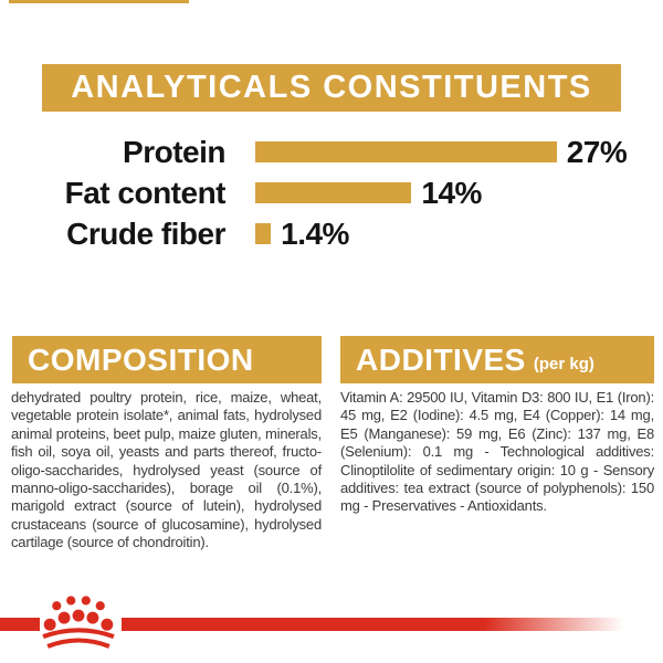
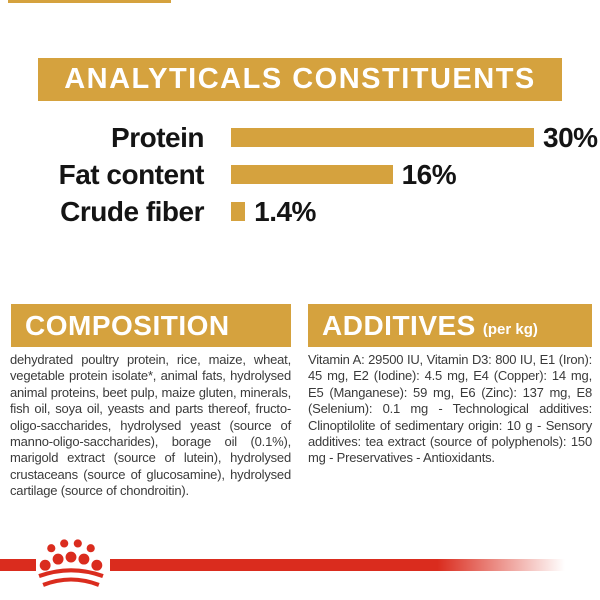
Protein: 27% -> 30%
Fat content: 14% -> 16%
